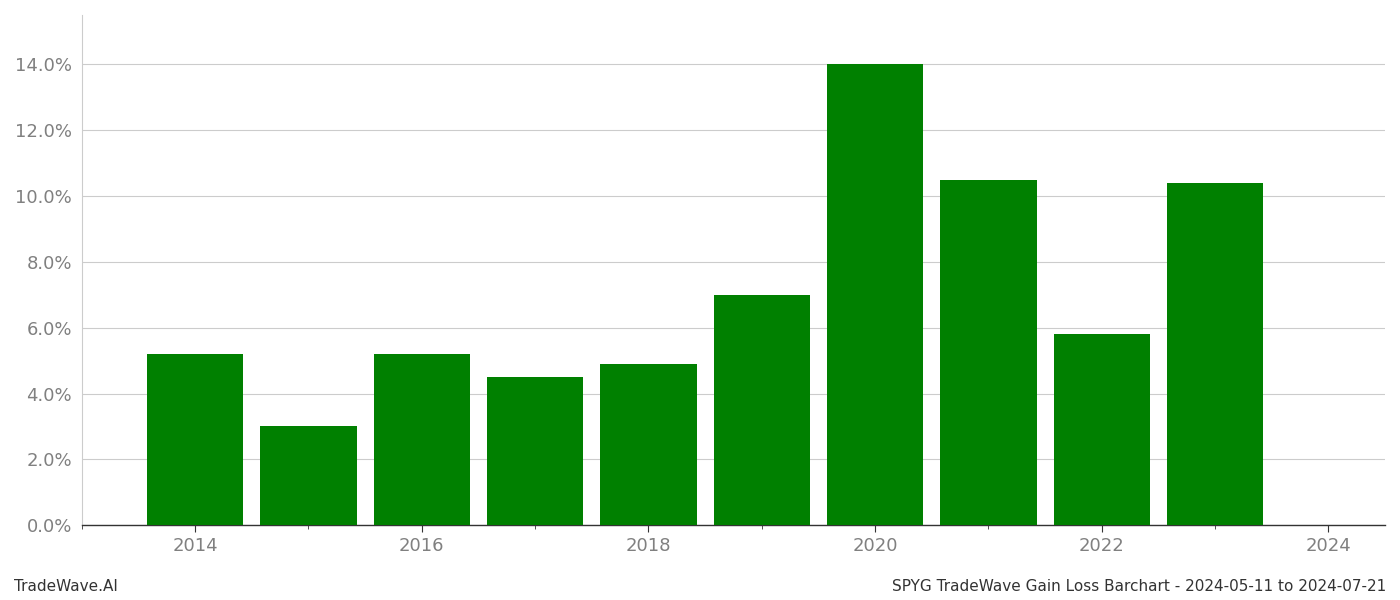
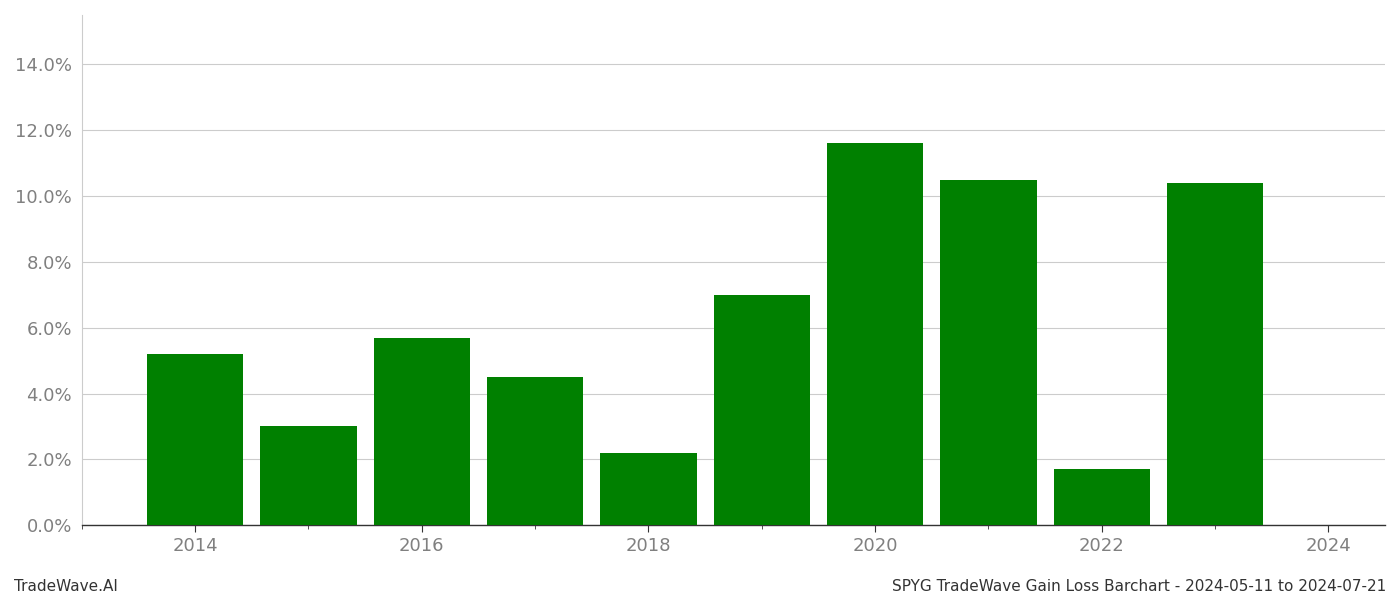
2016: 5.2% -> 5.7%
2018: 4.9% -> 2.2%
2020: 14.0% -> 11.6%
2022: 5.8% -> 1.7%
